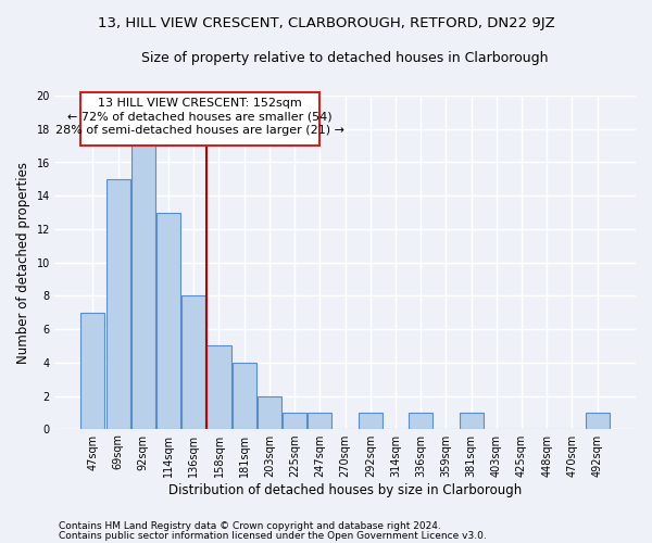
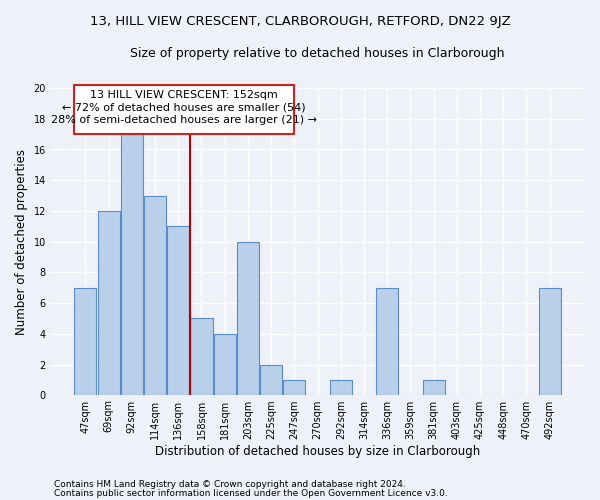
69sqm: 15 -> 12
136sqm: 8 -> 11
203sqm: 2 -> 10
225sqm: 1 -> 2
336sqm: 1 -> 7
492sqm: 1 -> 7
